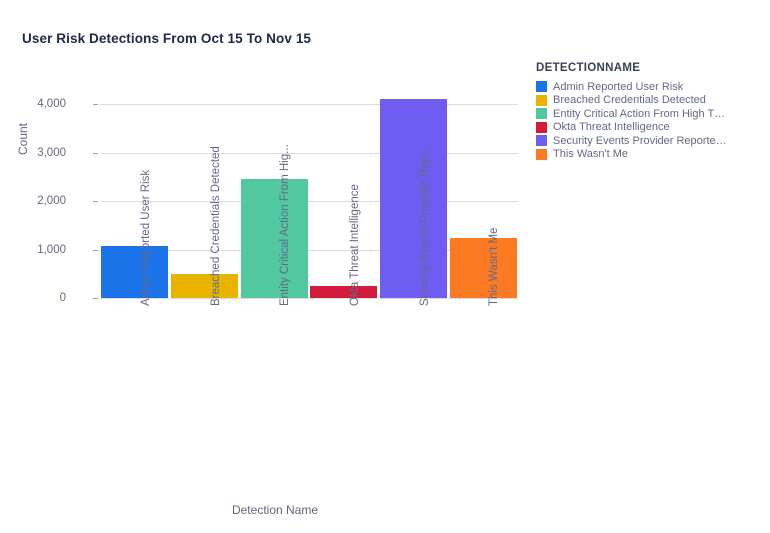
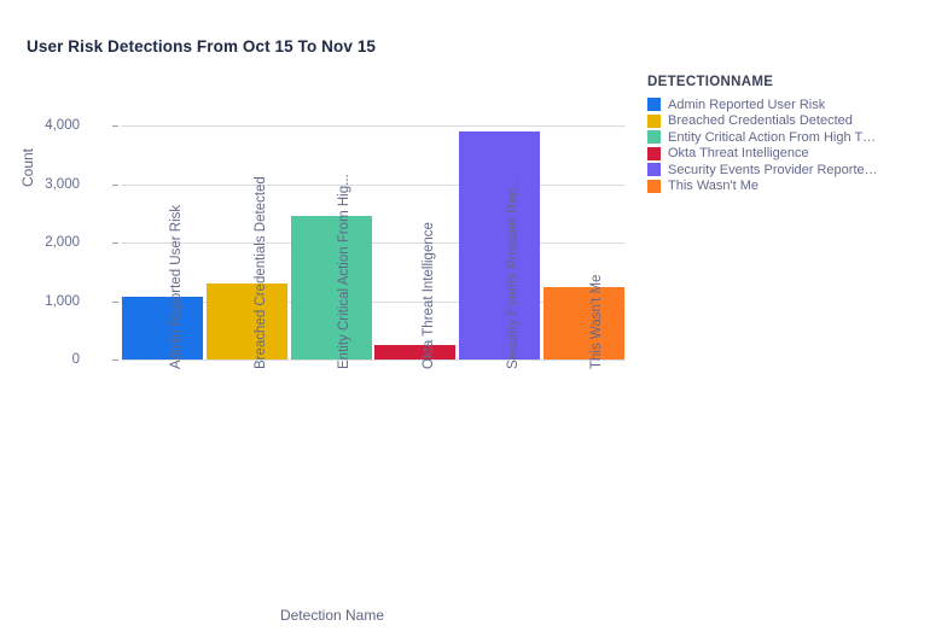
Breached Credentials Detected: 500 -> 1300
Security Events Provider Rep...: 4100 -> 3900
